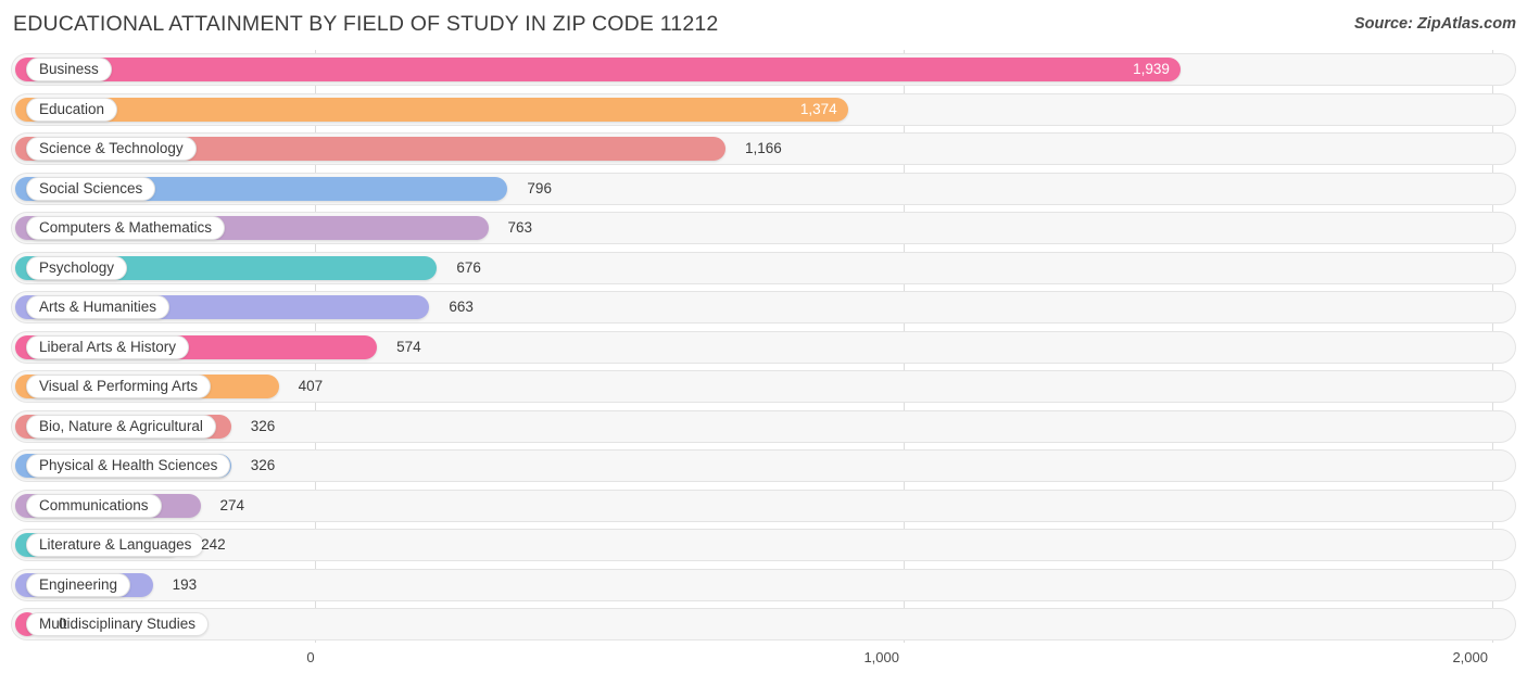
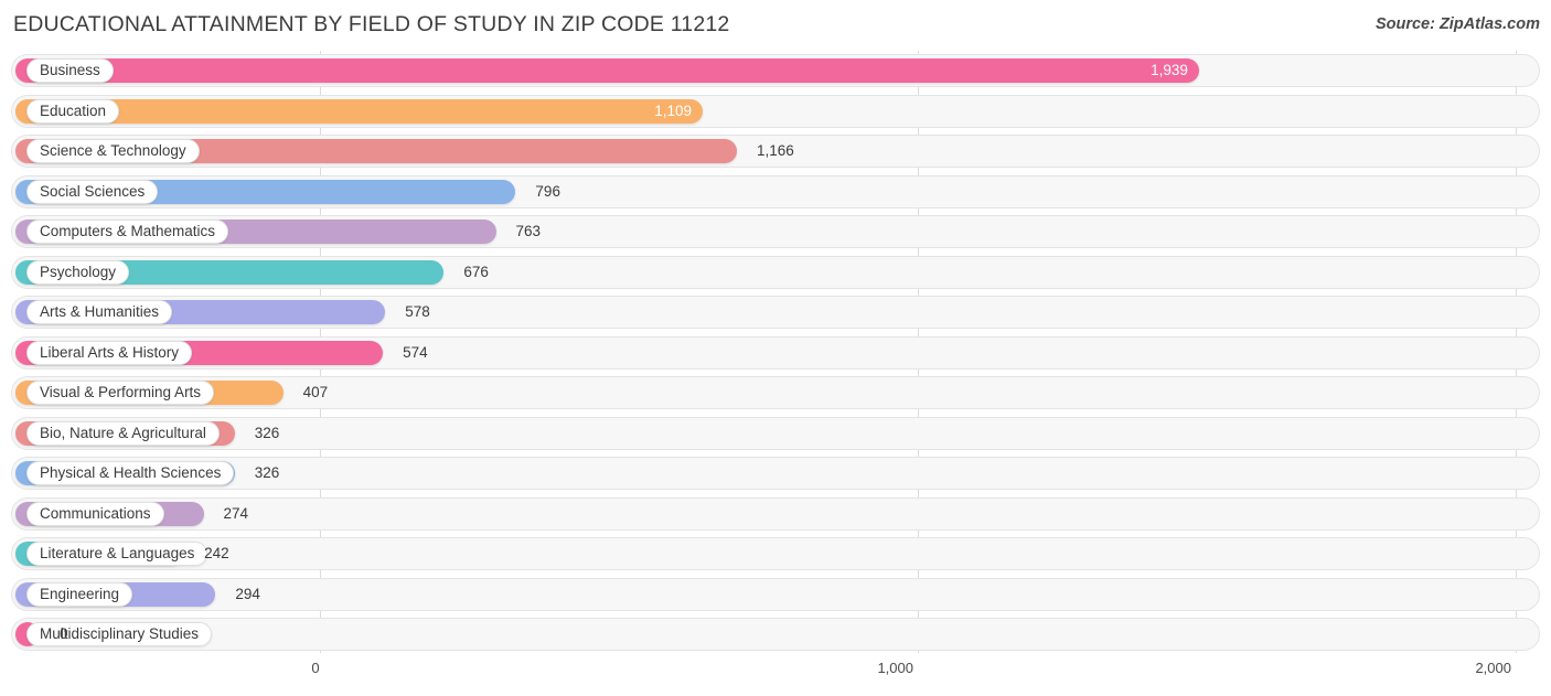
Education: 1,374 -> 1,109
Arts & Humanities: 663 -> 578
Engineering: 193 -> 294
